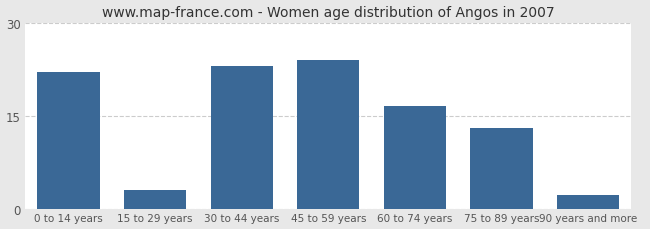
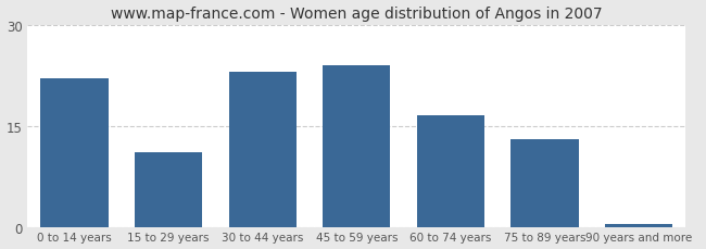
15 to 29 years: 3.0 -> 11.0
90 years and more: 2.2 -> 0.4
